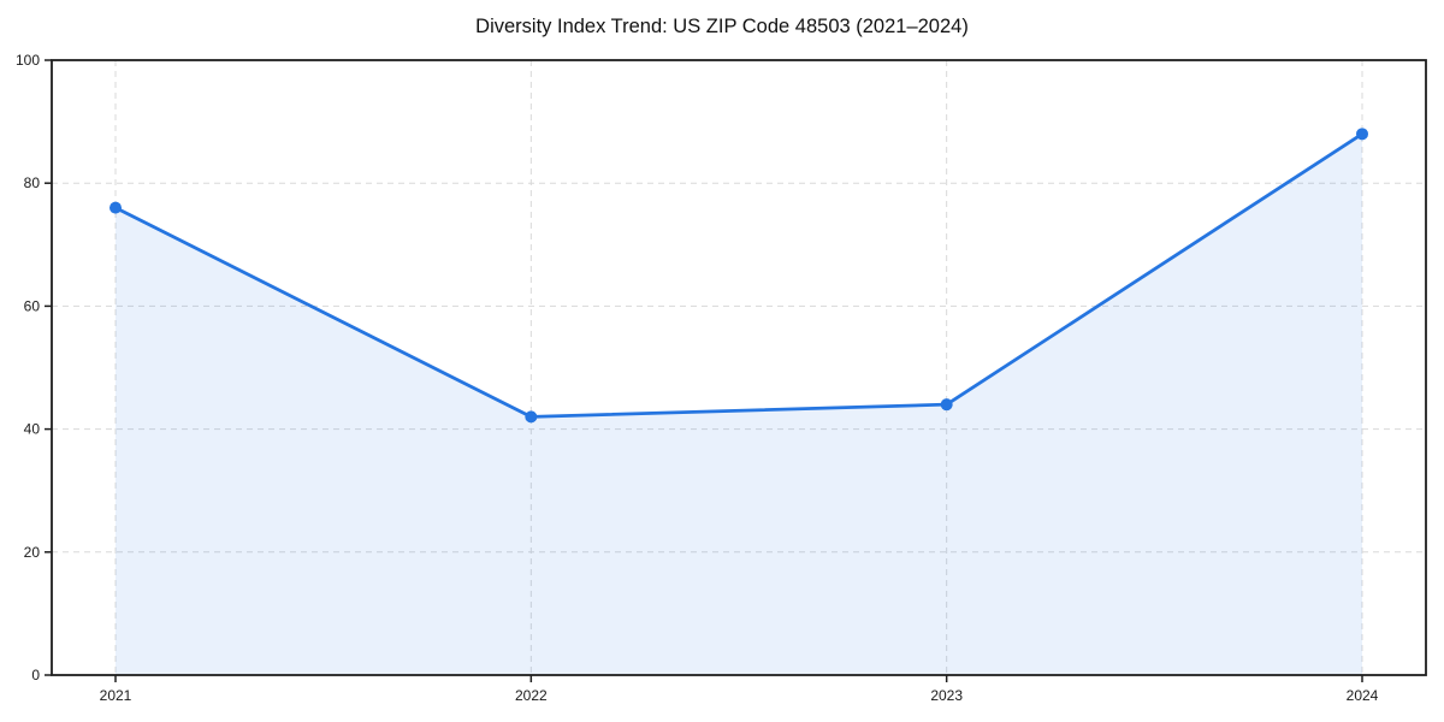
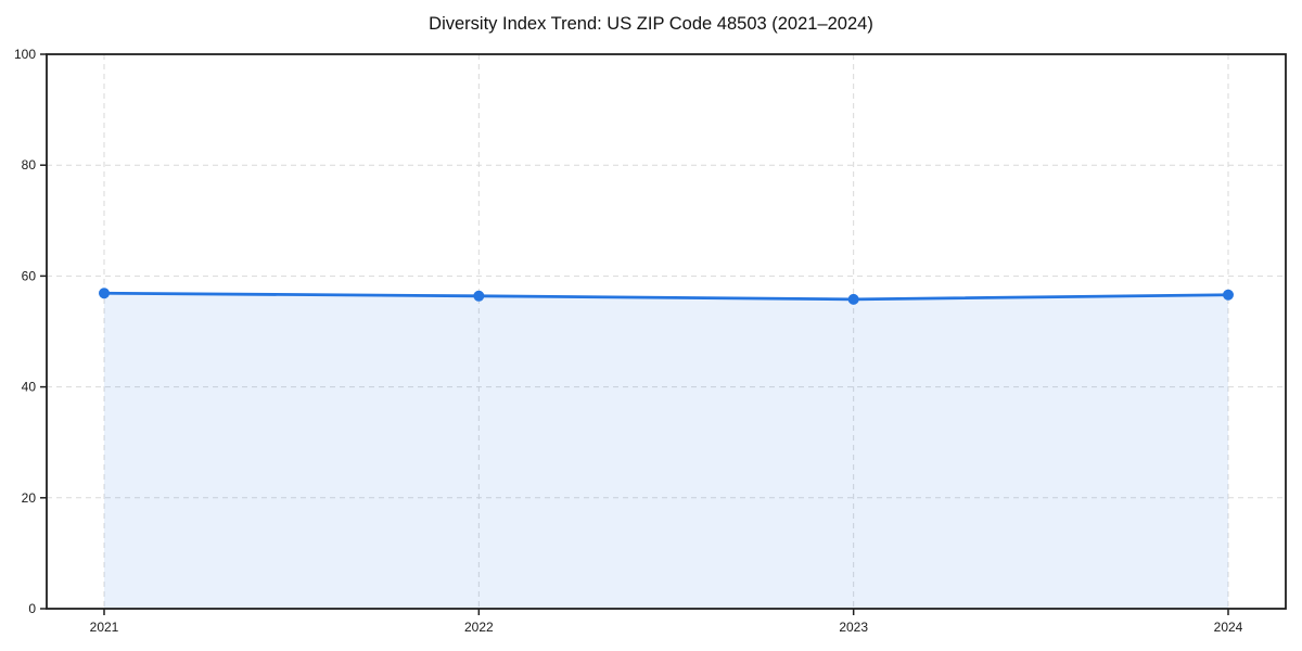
2021: 76 -> 57
2022: 42 -> 56
2023: 44 -> 56
2024: 88 -> 57
